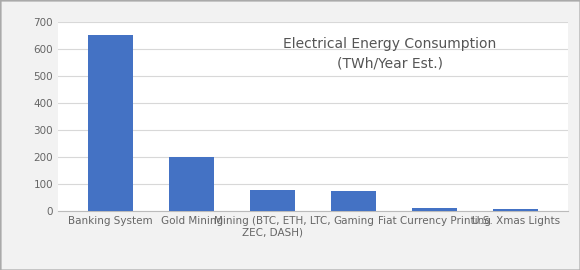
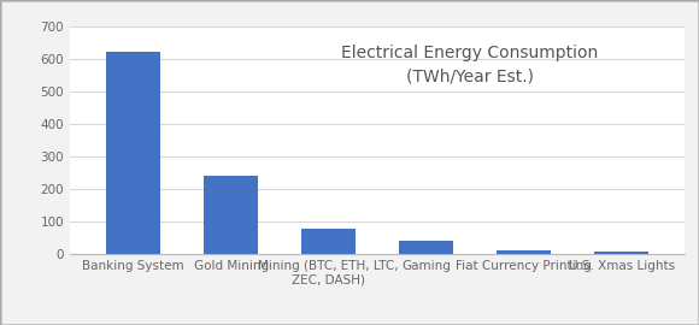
Banking System: 650 -> 620
Gold Mining: 197 -> 240
Gaming: 74 -> 40
